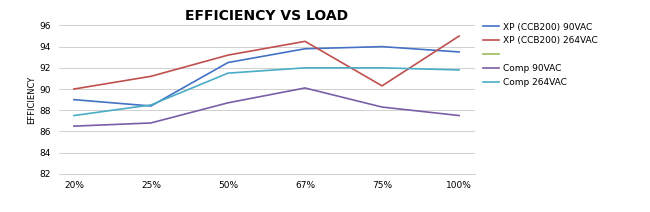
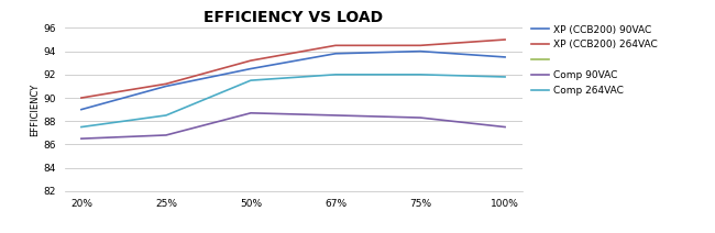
XP (CCB200) 90VAC/25%: 88.4 -> 91.0
Comp 90VAC/67%: 90.1 -> 88.5
XP (CCB200) 264VAC/75%: 90.3 -> 94.5
